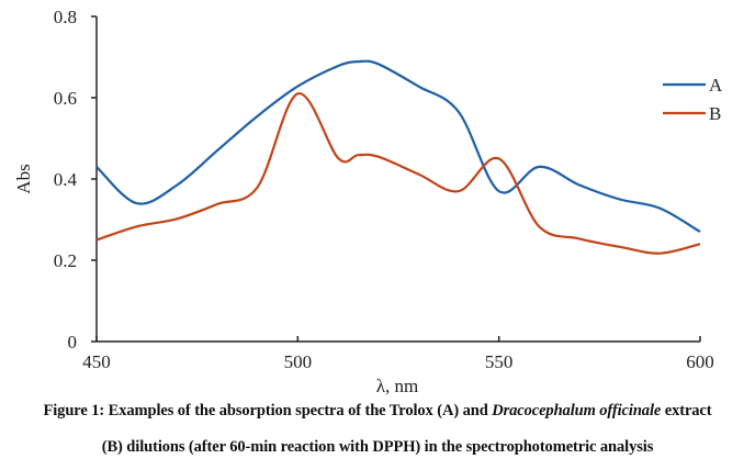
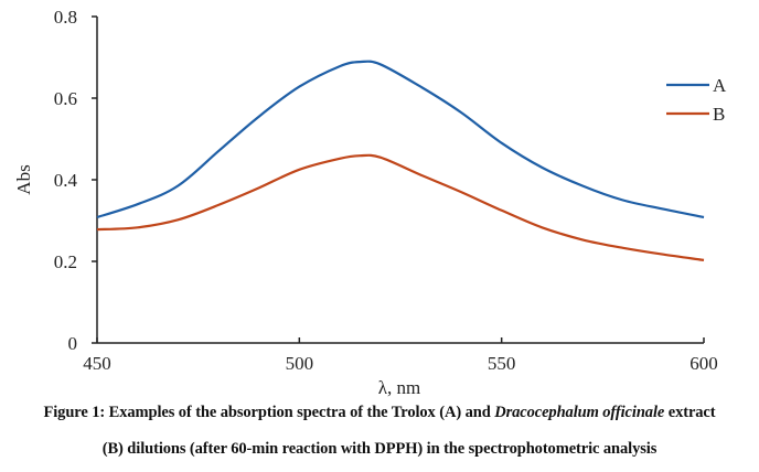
A/450: 0.43 -> 0.31
B/450: 0.25 -> 0.28
B/500: 0.61 -> 0.42
A/550: 0.37 -> 0.49
B/550: 0.45 -> 0.33
A/600: 0.27 -> 0.31
B/600: 0.24 -> 0.20
